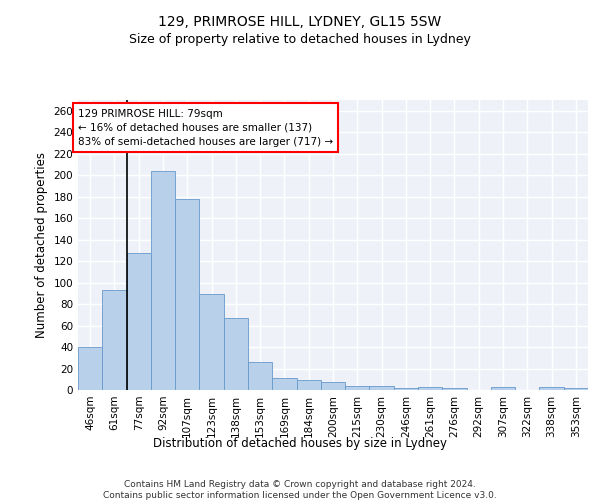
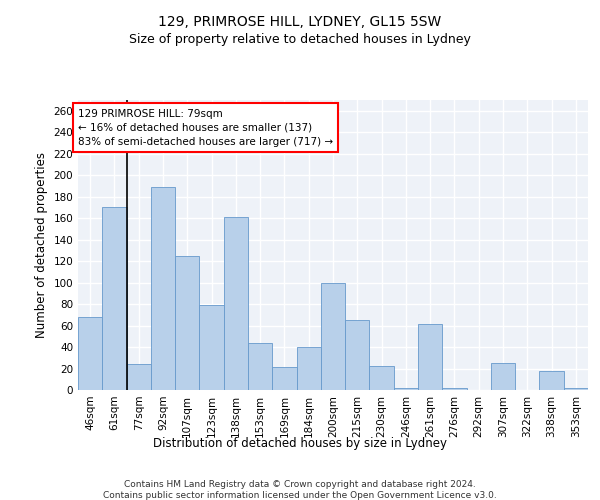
46sqm: 40 -> 68
61sqm: 93 -> 170
77sqm: 128 -> 24
92sqm: 204 -> 189
107sqm: 178 -> 125
123sqm: 89 -> 79
138sqm: 67 -> 161
153sqm: 26 -> 44
169sqm: 11 -> 21
184sqm: 9 -> 40
200sqm: 7 -> 100
215sqm: 4 -> 65
230sqm: 4 -> 22
261sqm: 3 -> 61
307sqm: 3 -> 25
338sqm: 3 -> 18
